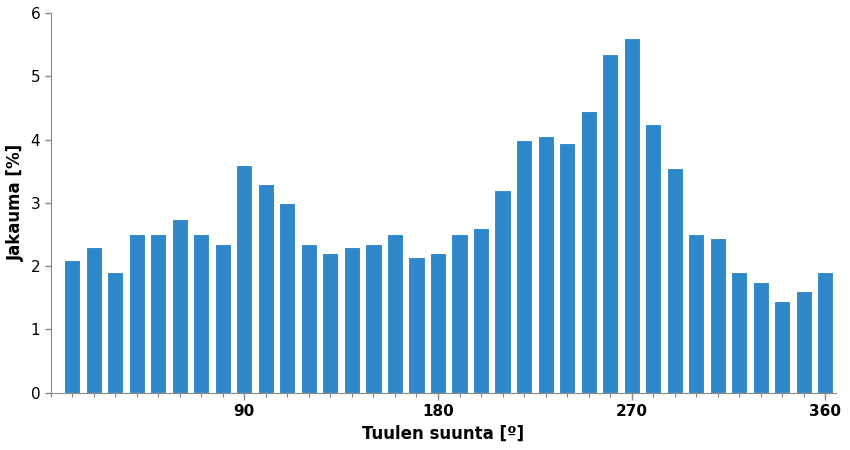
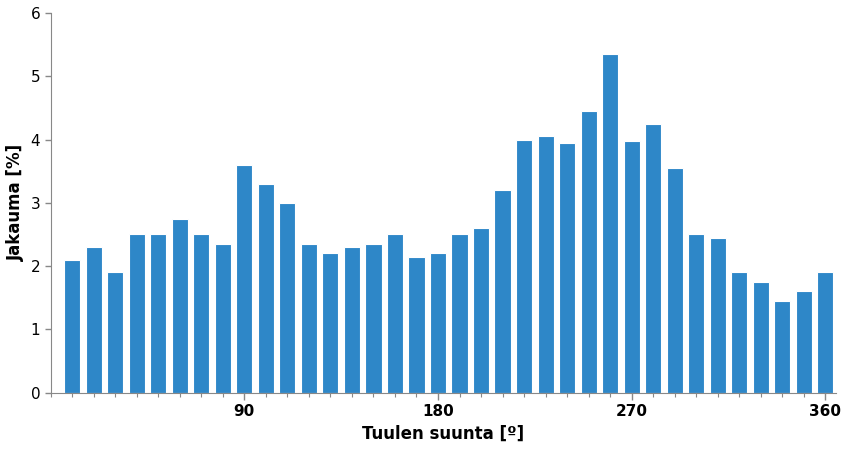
270: 5.60 -> 3.98
